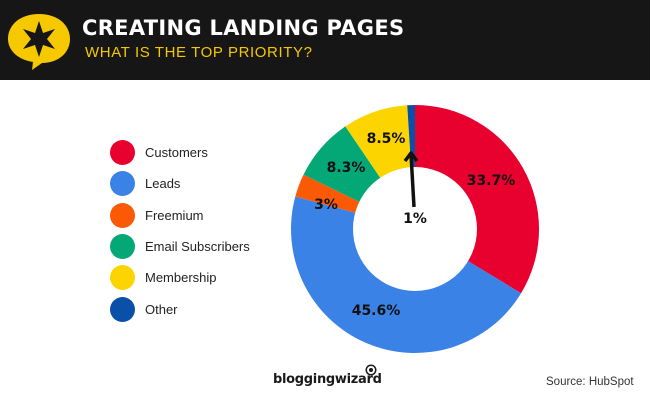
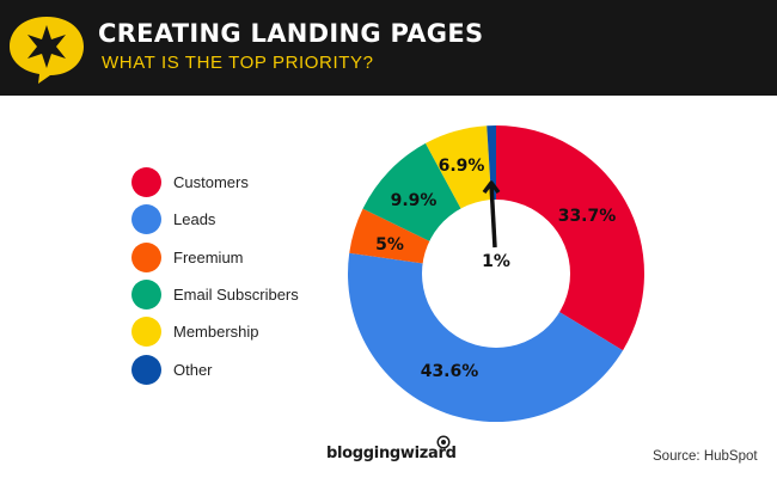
Leads: 45.6% -> 43.6%
Freemium: 3% -> 5%
Email Subscribers: 8.3% -> 9.9%
Membership: 8.5% -> 6.9%
